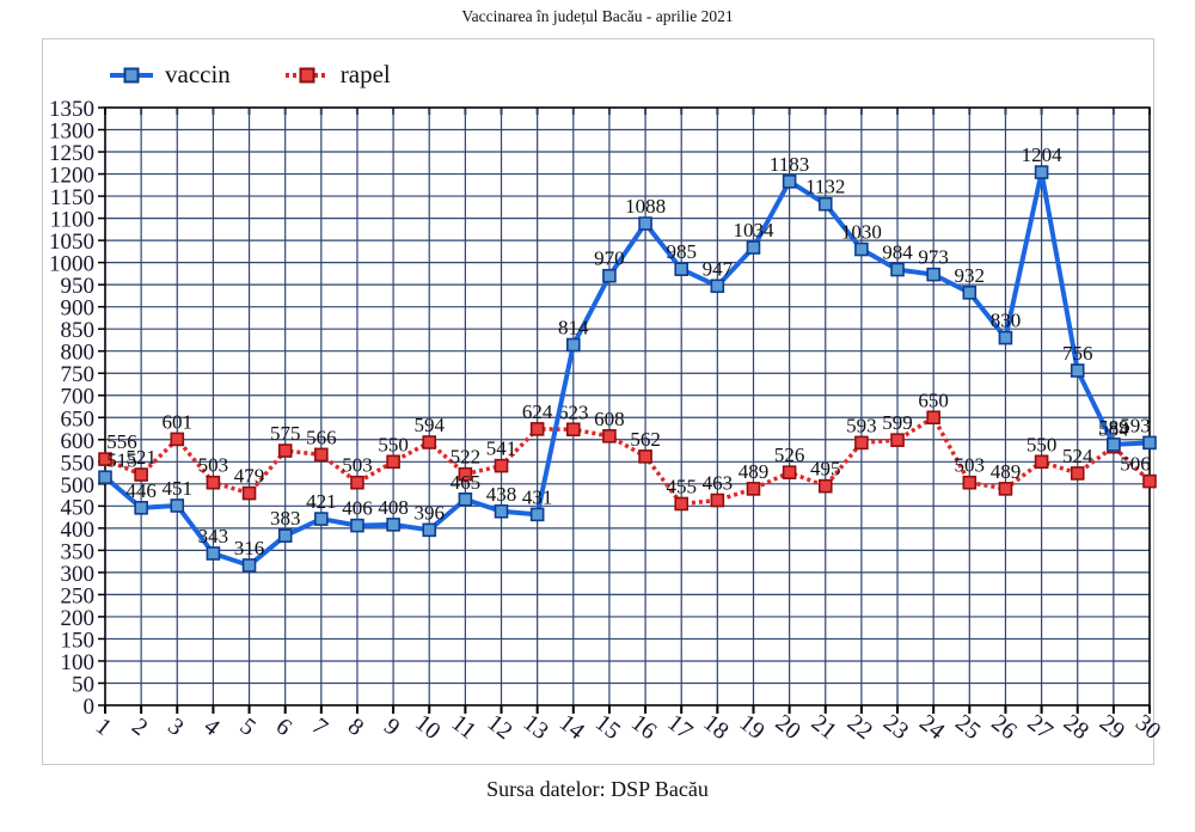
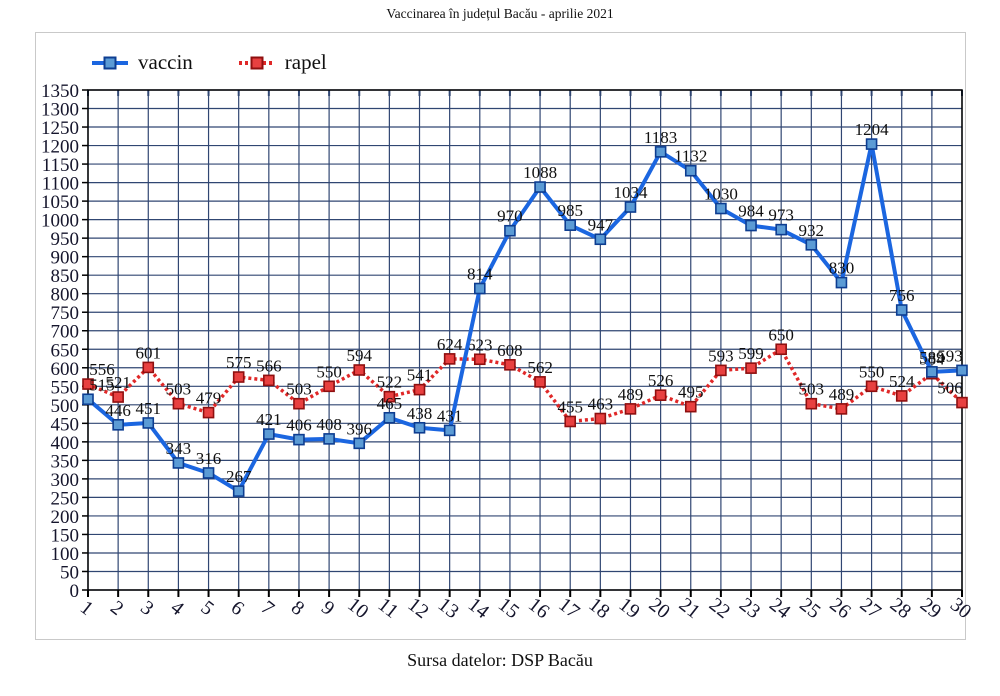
vaccin/6: 383 -> 267
